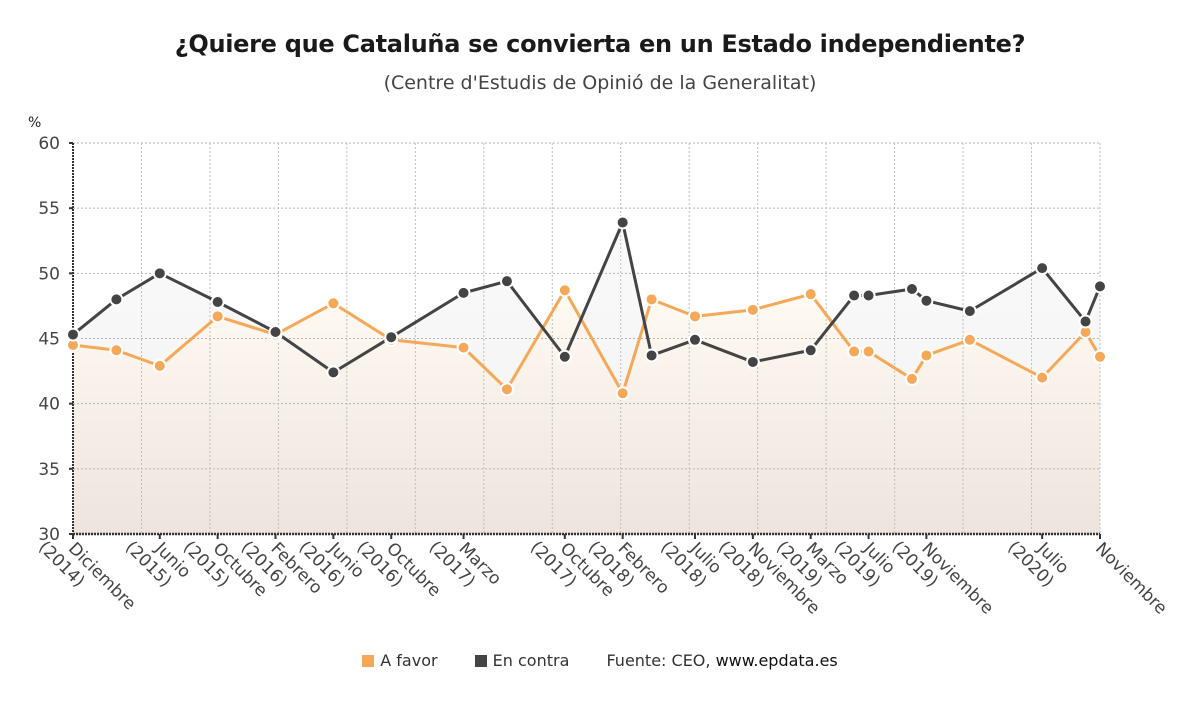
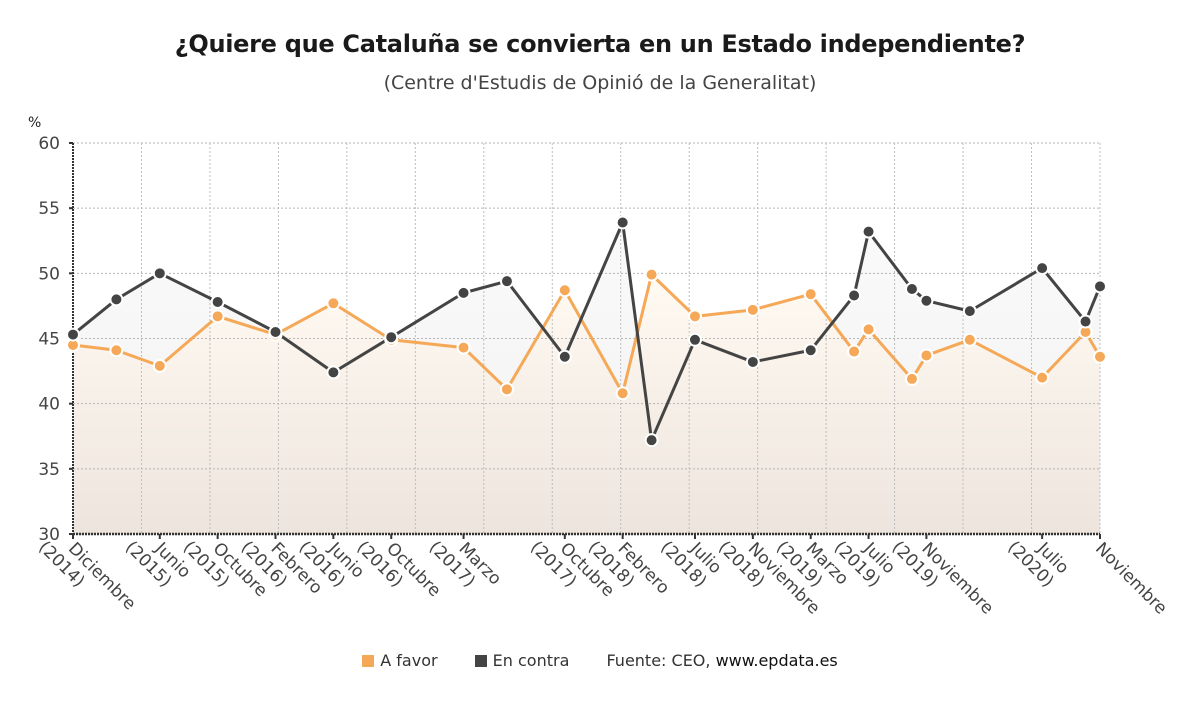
A favor/40: 48.0 -> 49.9
En contra/40: 43.7 -> 37.2
A favor/55: 44.0 -> 45.7
En contra/55: 48.3 -> 53.2
